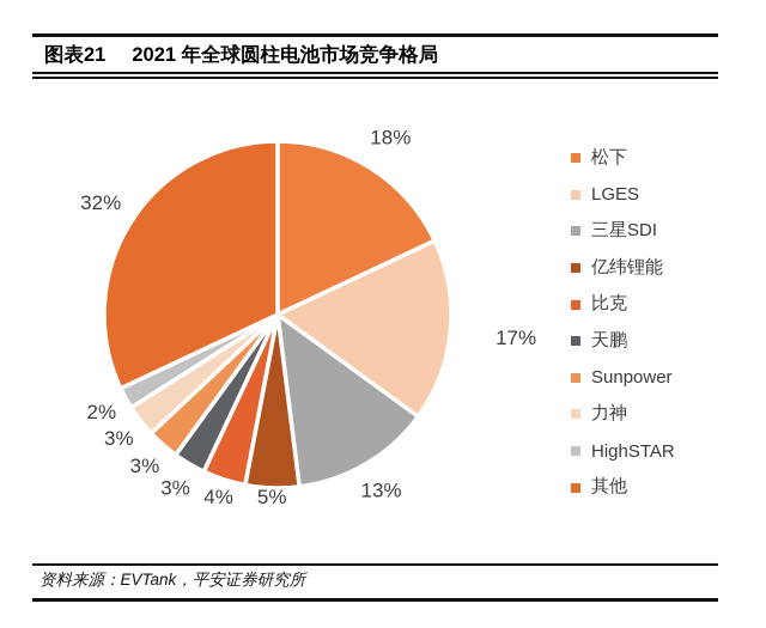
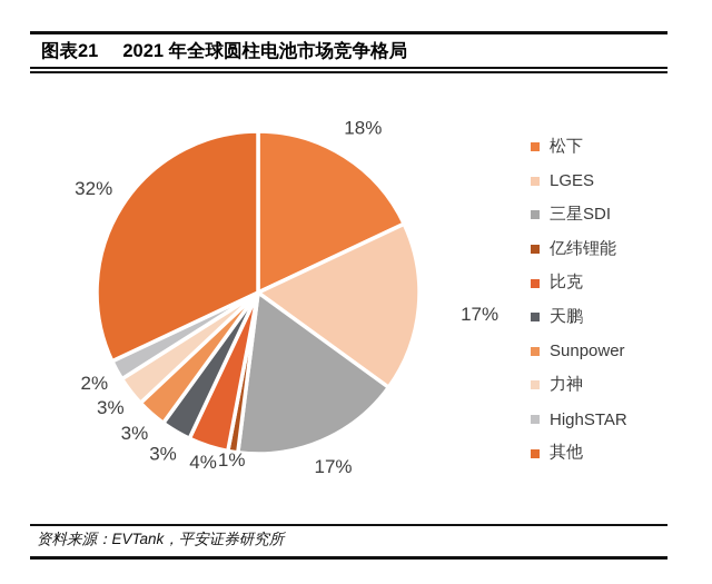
三星SDI: 13% -> 17%
亿纬锂能: 5% -> 1%
